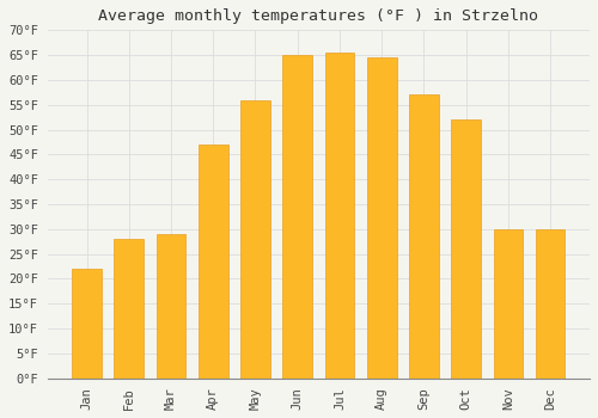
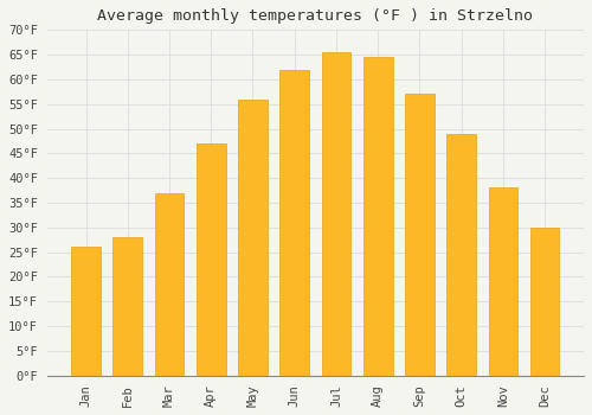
Jan: 22.0°F -> 26.0°F
Mar: 29.0°F -> 37.0°F
Jun: 65.0°F -> 62.0°F
Oct: 52.0°F -> 49.0°F
Nov: 30.0°F -> 38.0°F
